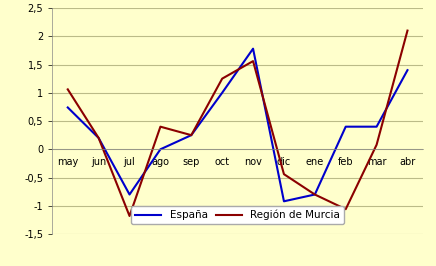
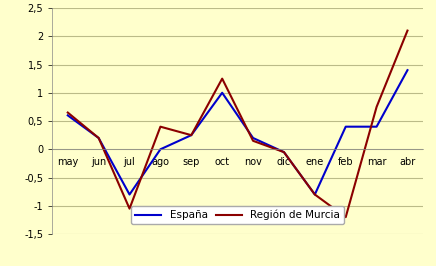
España/may: 0,74 -> 0,60
Región de Murcia/may: 1,06 -> 0,65
Región de Murcia/jul: -1,18 -> -1,05
España/nov: 1,78 -> 0,20
Región de Murcia/nov: 1,56 -> 0,15
España/dic: -0,92 -> -0,05
Región de Murcia/dic: -0,44 -> -0,05
Región de Murcia/feb: -1,06 -> -1,20
Región de Murcia/mar: 0,08 -> 0,75
